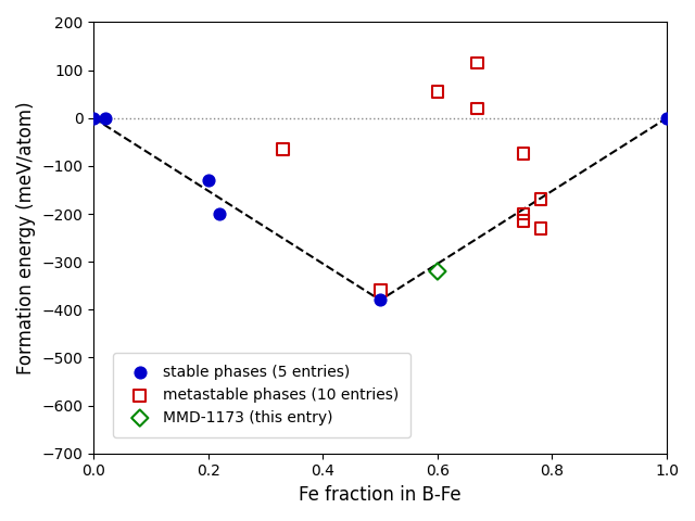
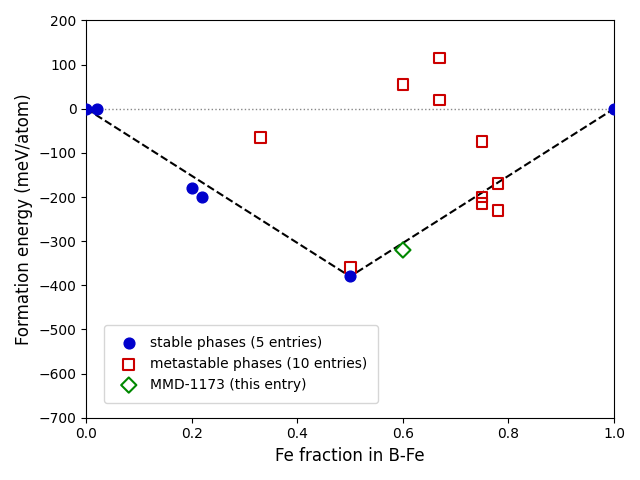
stable phases (5 entries)/0.2: -130 -> -180
